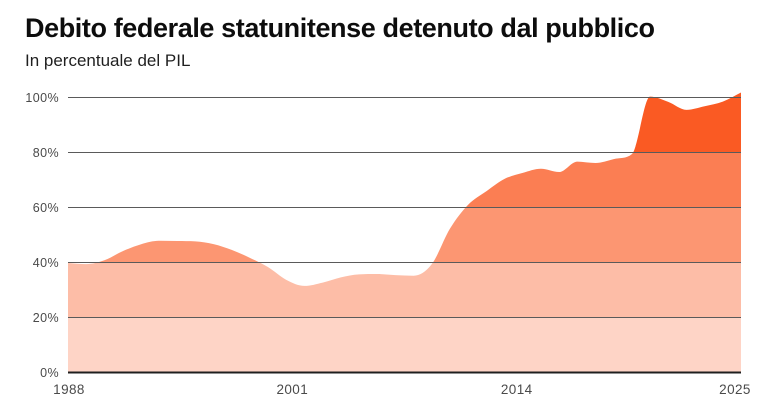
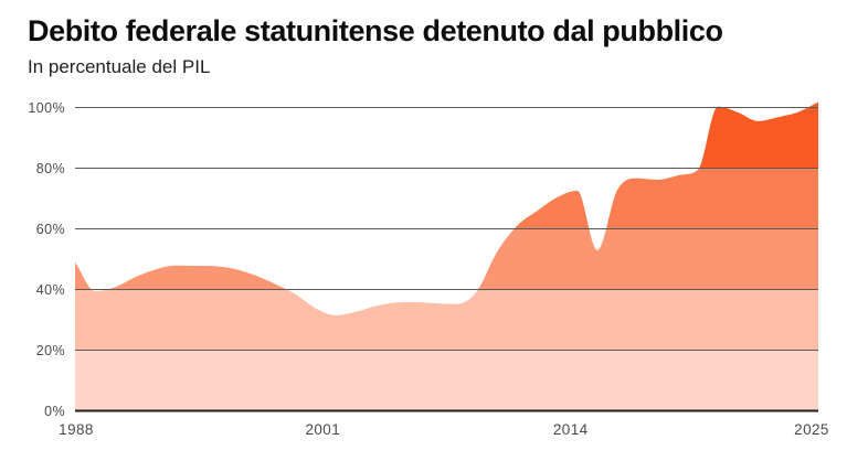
1988: 40% -> 49%
2014: 74% -> 53%
